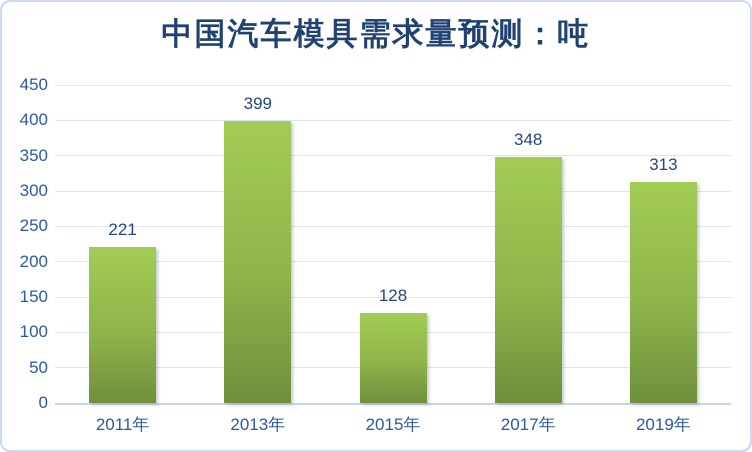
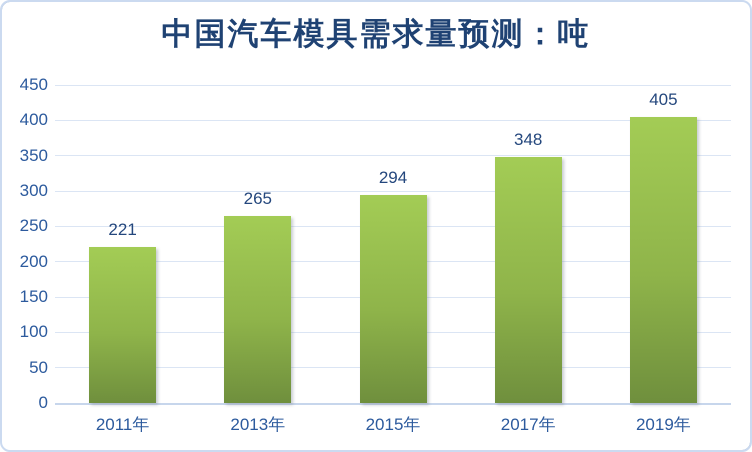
2013年: 399 -> 265
2015年: 128 -> 294
2019年: 313 -> 405
